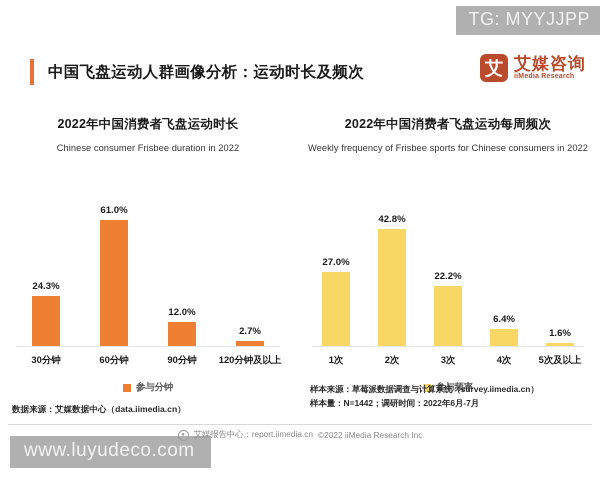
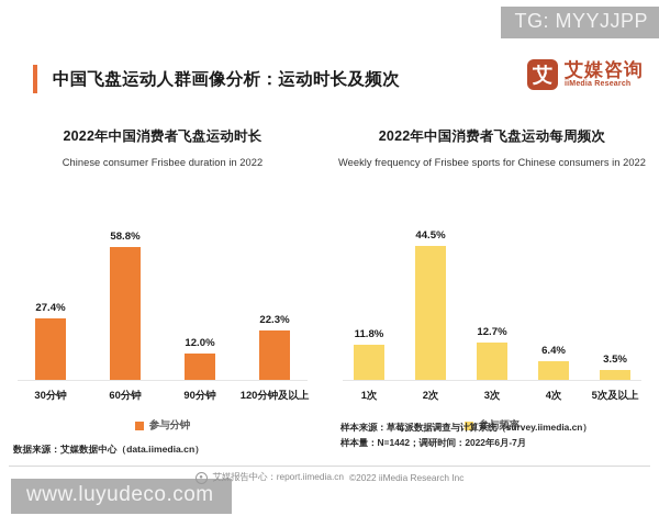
2022年中国消费者飞盘运动时长/30分钟: 24.3% -> 27.4%
2022年中国消费者飞盘运动时长/60分钟: 61.0% -> 58.8%
2022年中国消费者飞盘运动时长/120分钟及以上: 2.7% -> 22.3%
2022年中国消费者飞盘运动每周频次/1次: 27.0% -> 11.8%
2022年中国消费者飞盘运动每周频次/2次: 42.8% -> 44.5%
2022年中国消费者飞盘运动每周频次/3次: 22.2% -> 12.7%
2022年中国消费者飞盘运动每周频次/5次及以上: 1.6% -> 3.5%
